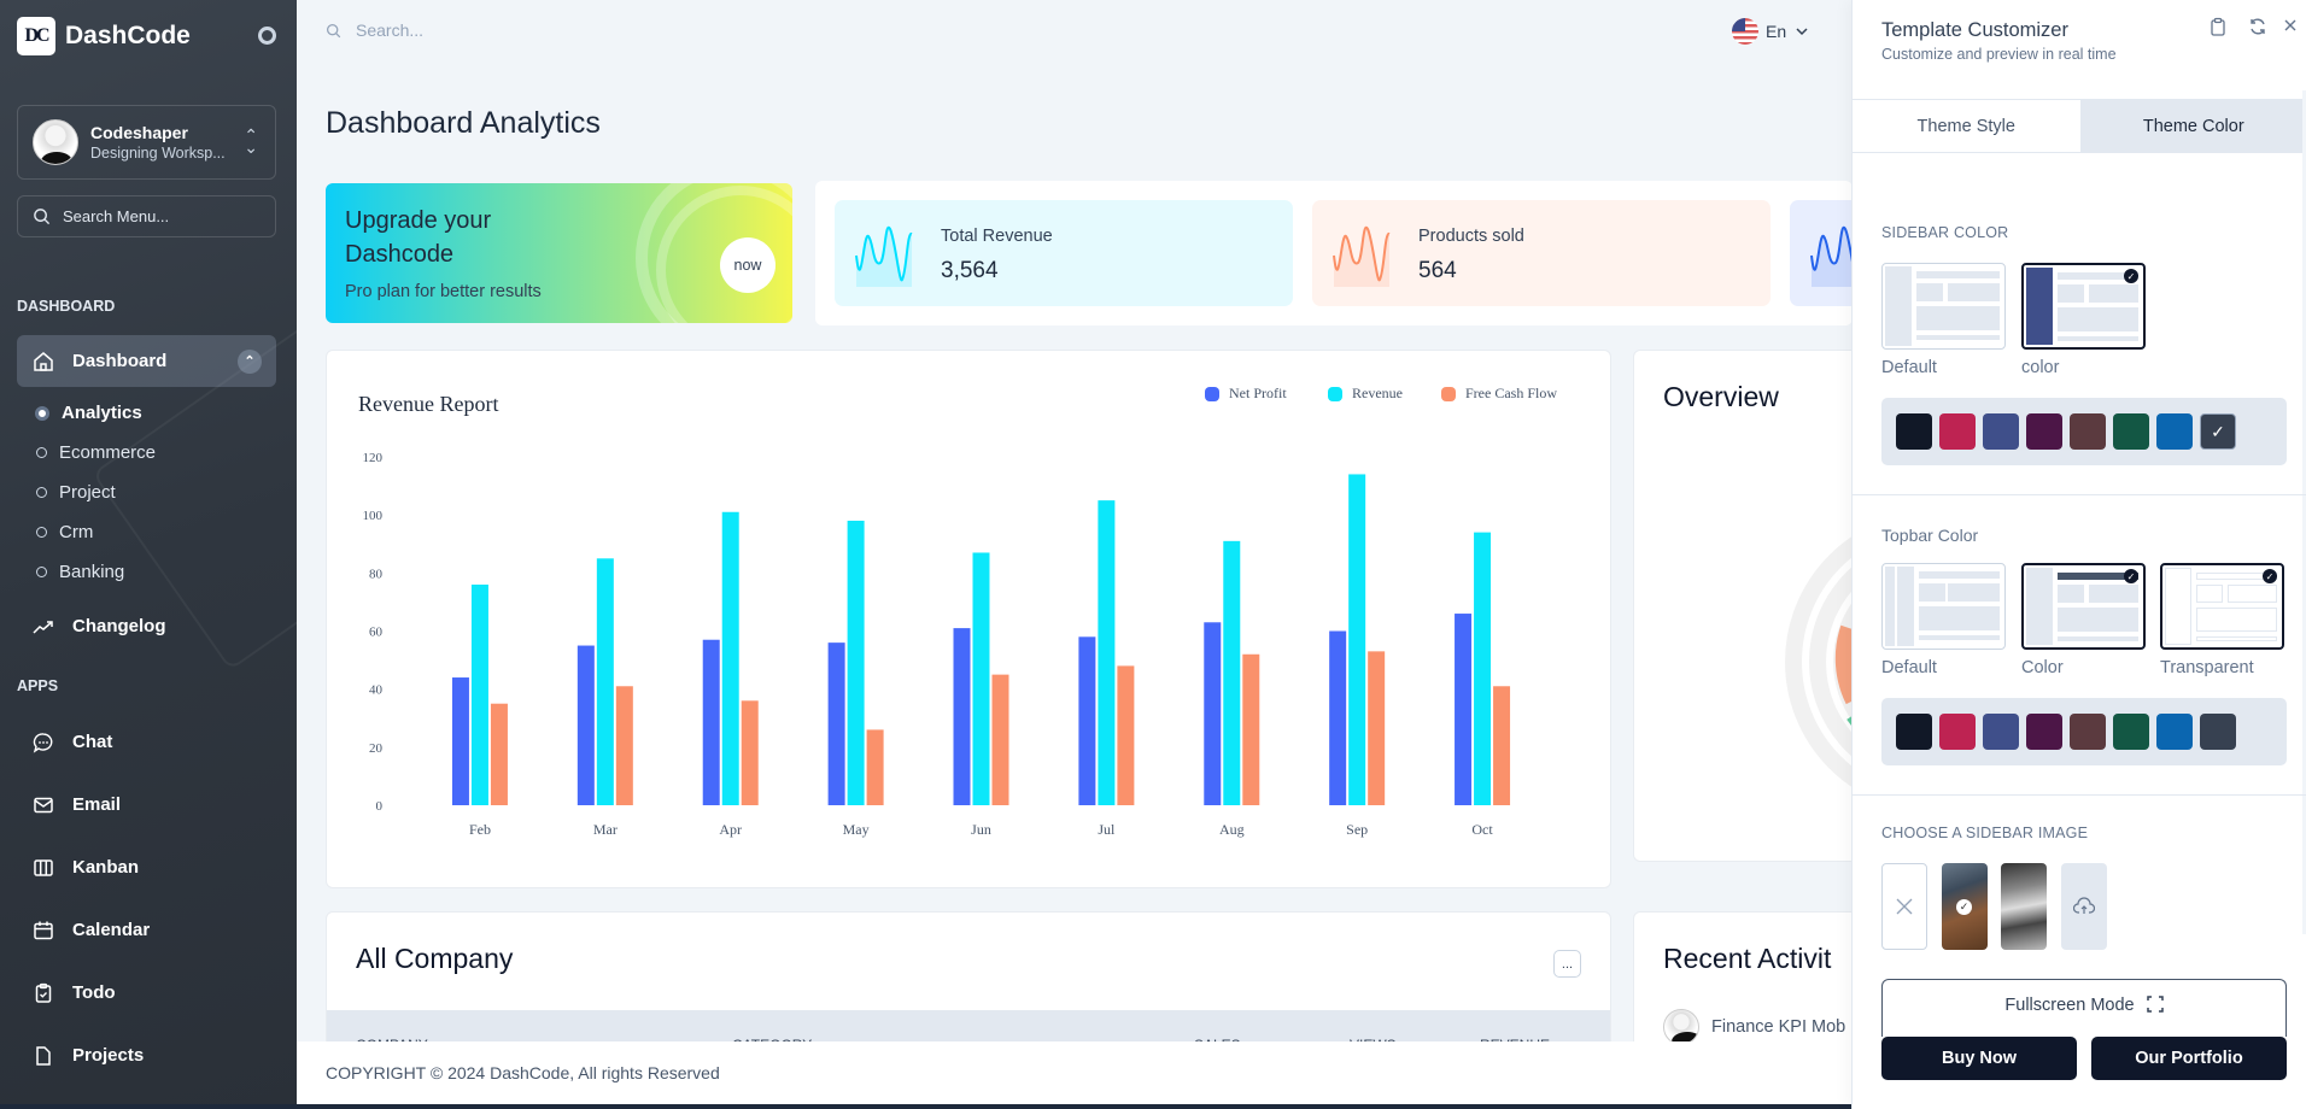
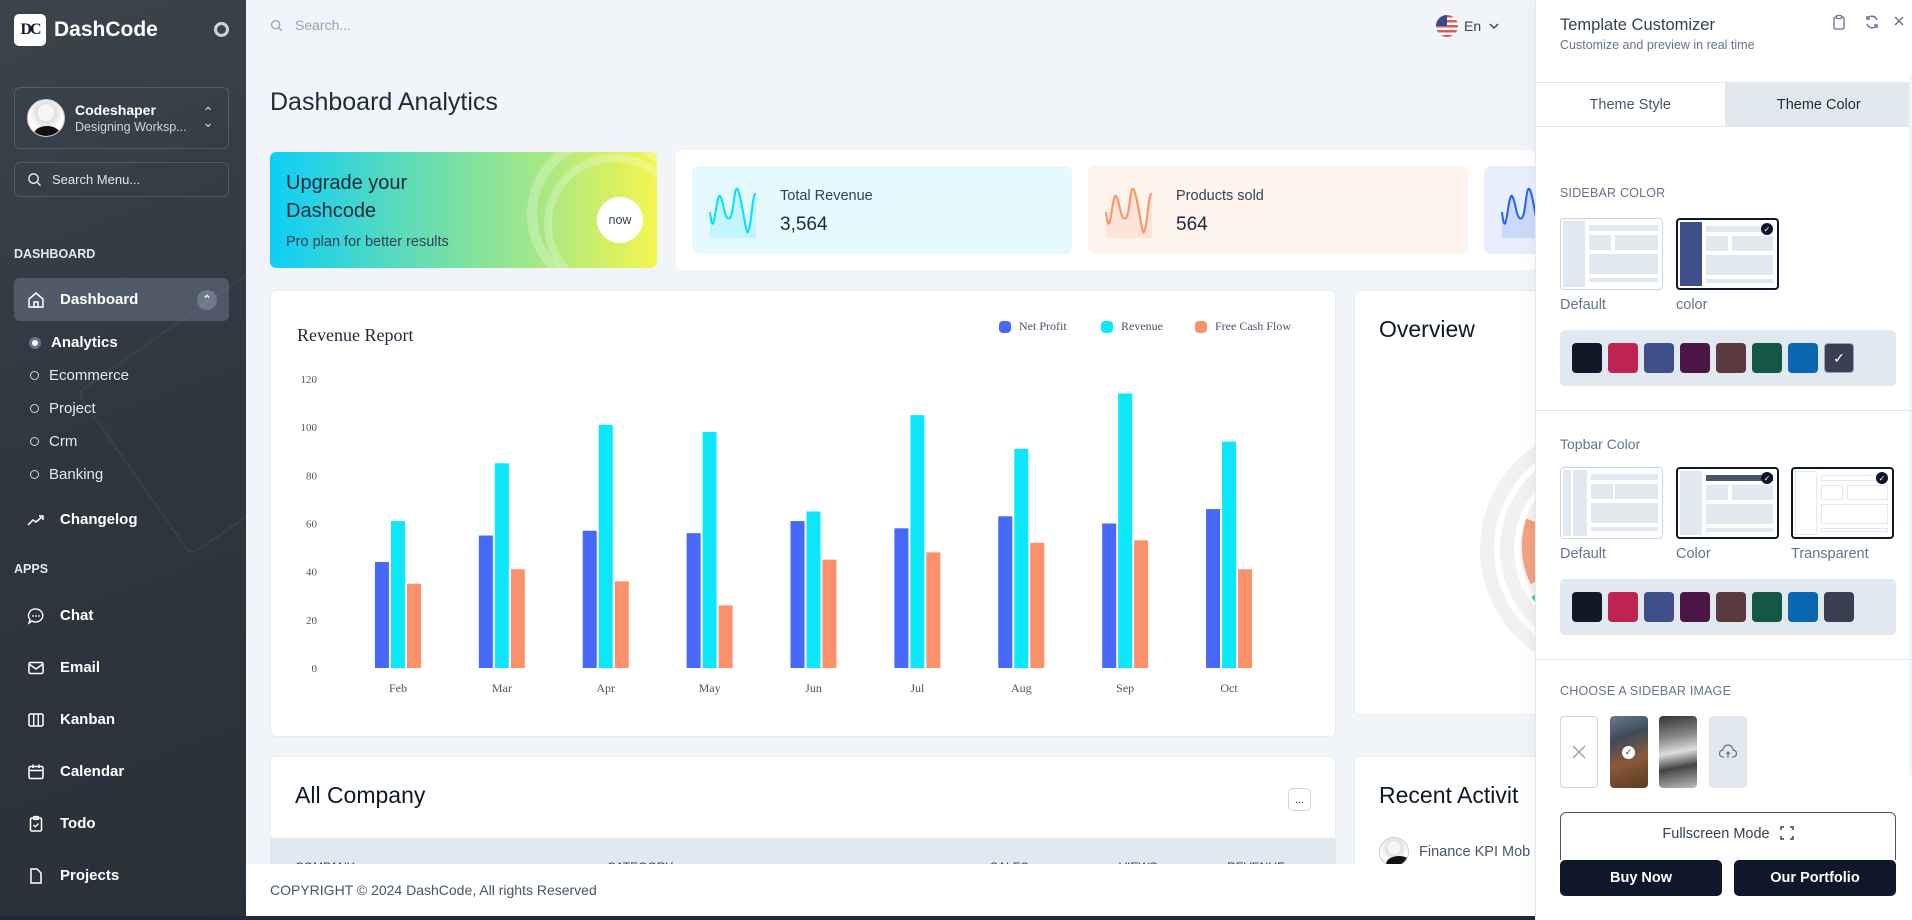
Revenue/Feb: 76 -> 61
Revenue/Jun: 87 -> 65
